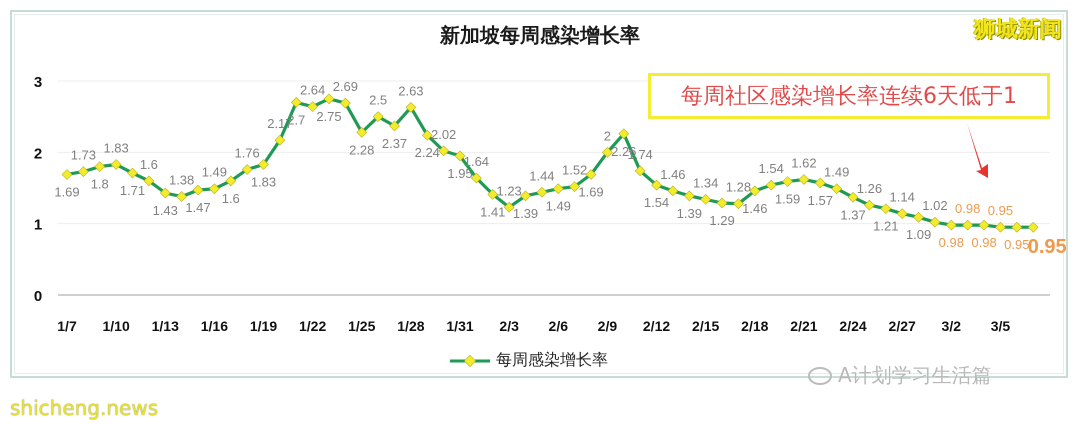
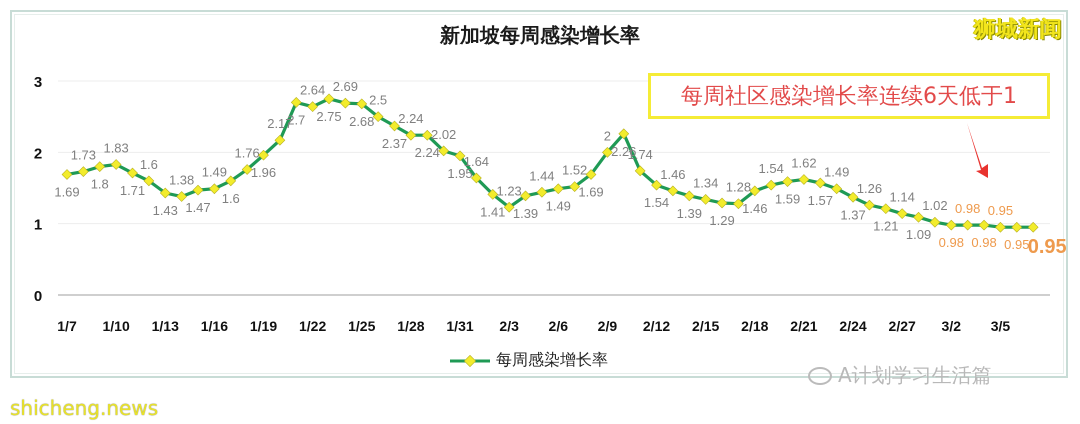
1/19: 1.83 -> 1.96
1/25: 2.28 -> 2.68
1/28: 2.63 -> 2.24
